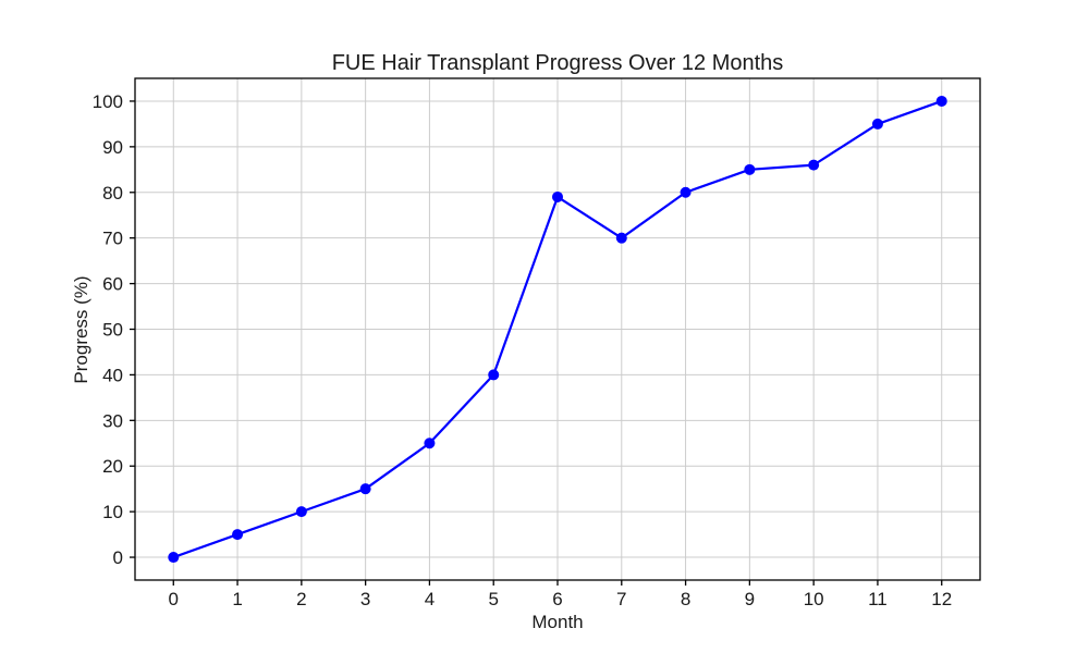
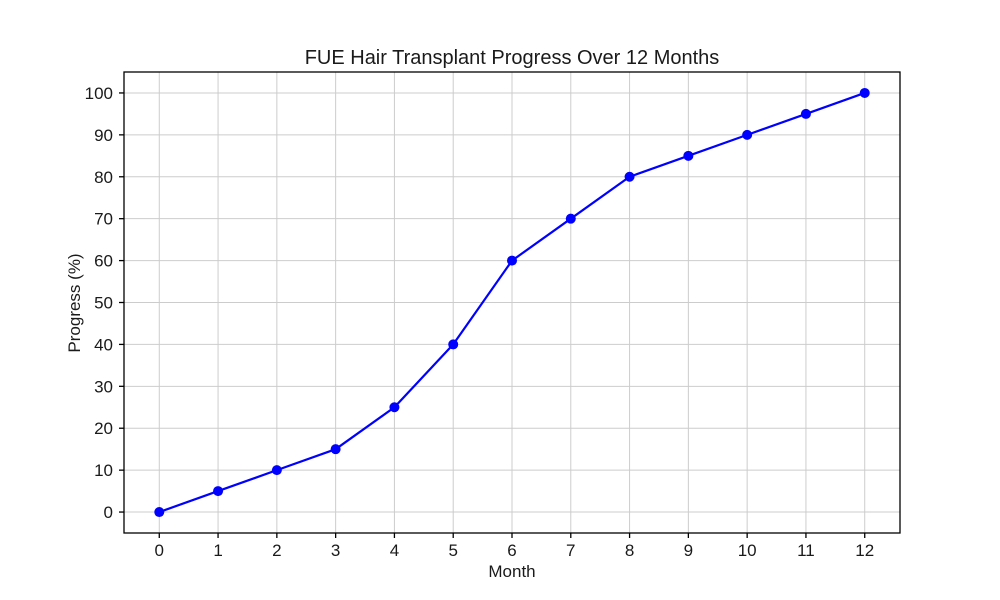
6: 79 -> 60
10: 86 -> 90
